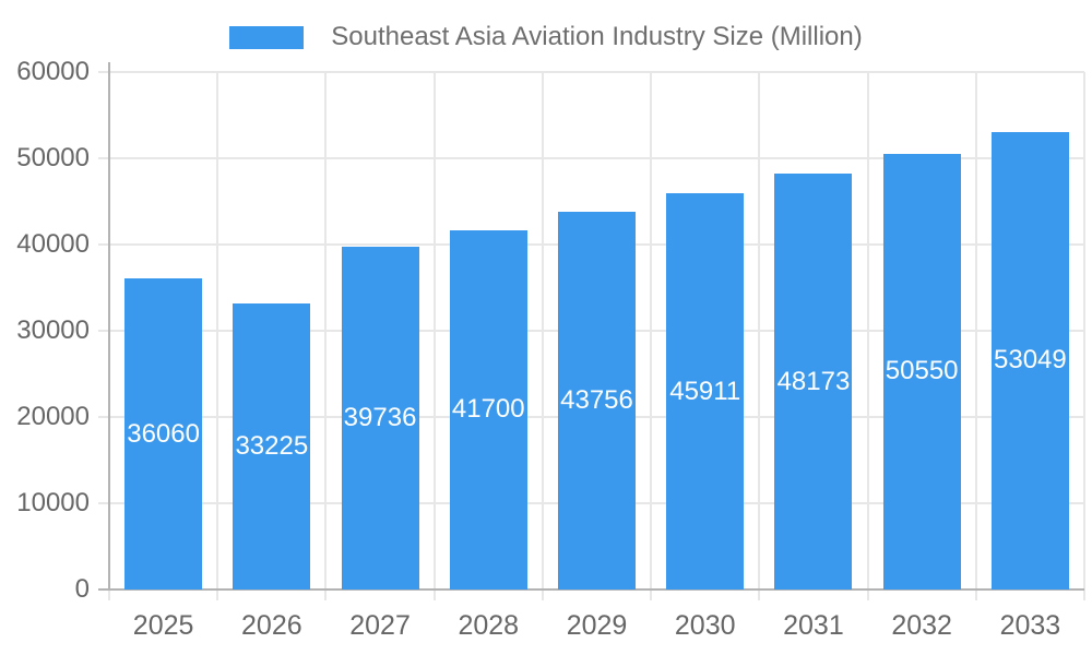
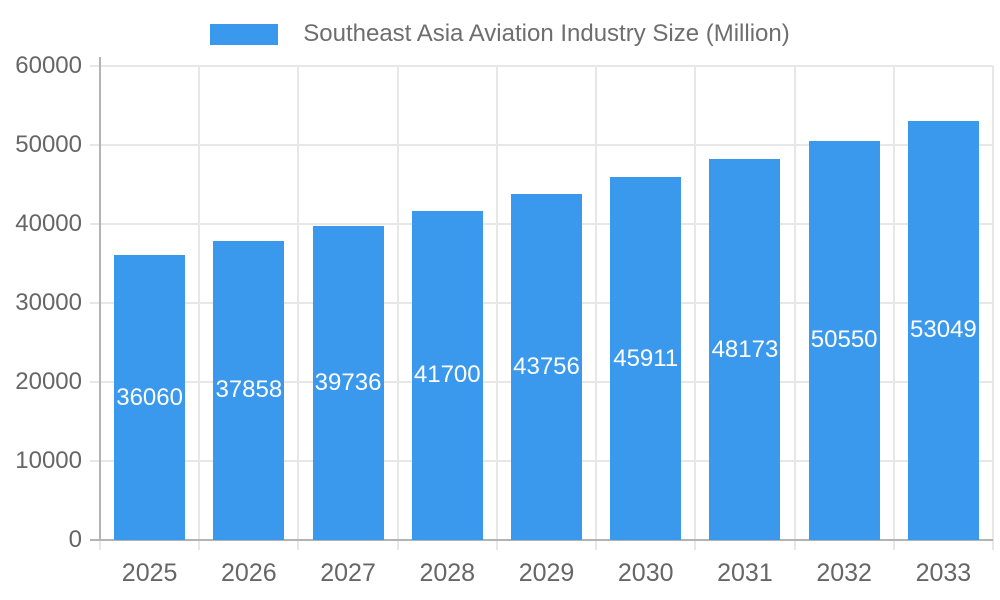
2026: 33225 -> 37858
